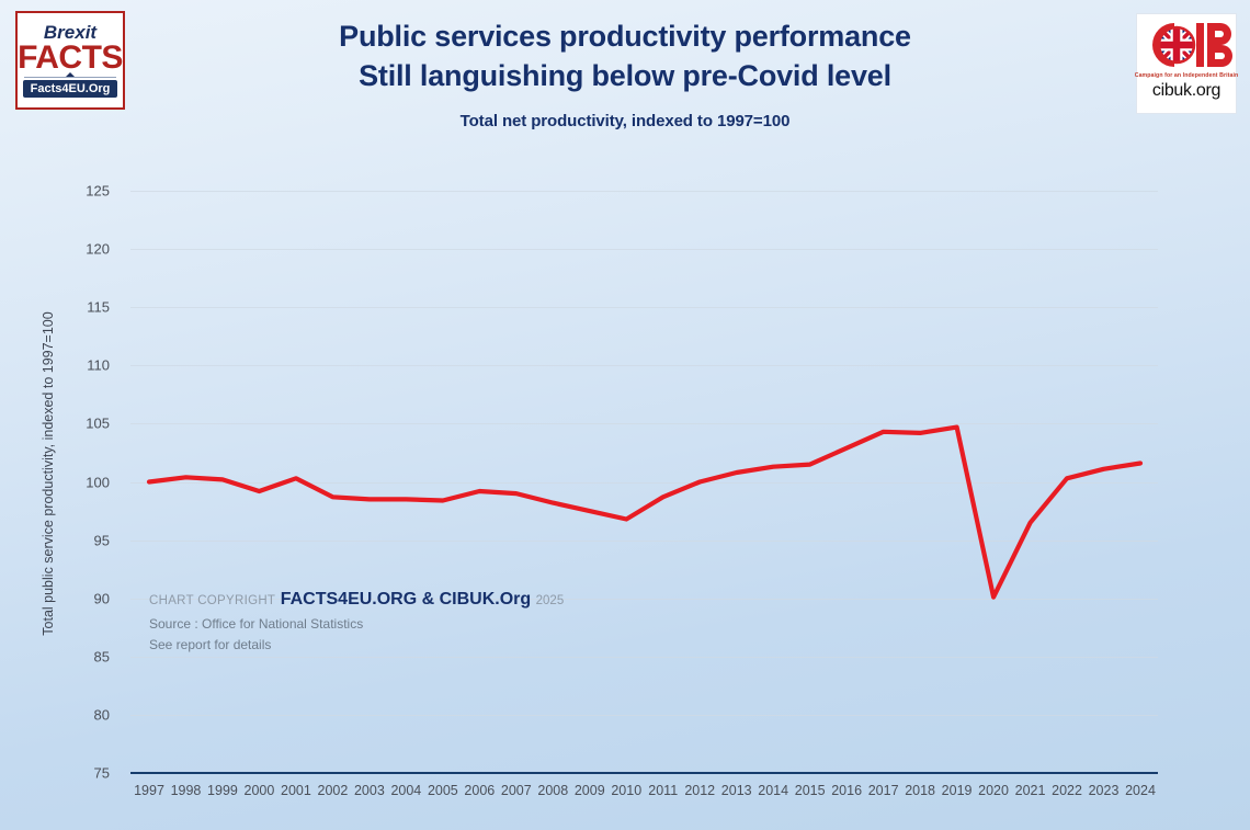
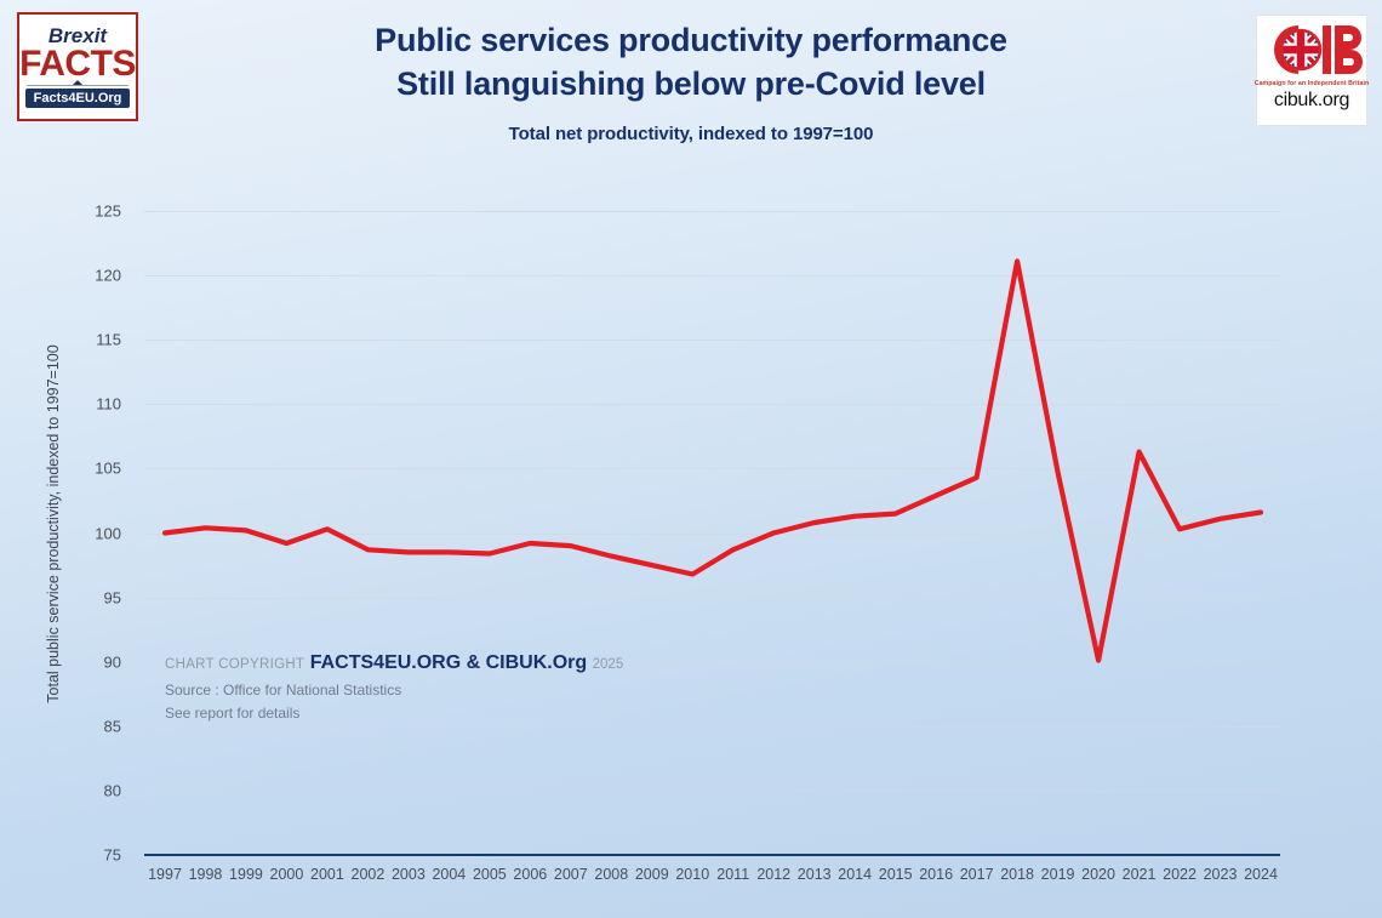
2018: 104.2 -> 121.1
2021: 96.5 -> 106.3
